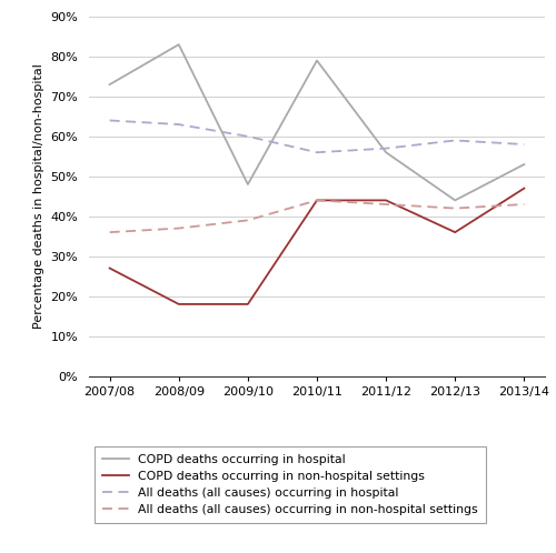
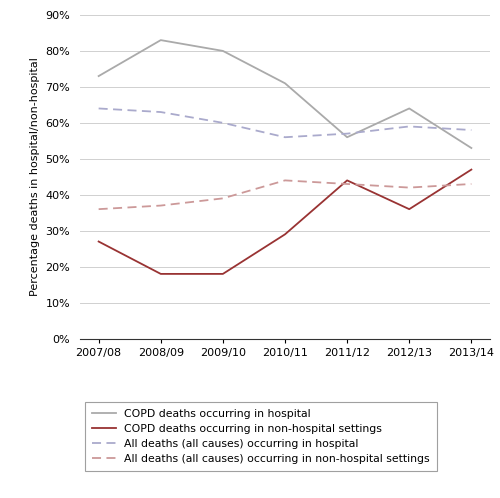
COPD deaths occurring in hospital/2009/10: 48% -> 80%
COPD deaths occurring in hospital/2010/11: 79% -> 71%
COPD deaths occurring in non-hospital settings/2010/11: 44% -> 29%
COPD deaths occurring in hospital/2012/13: 44% -> 64%
